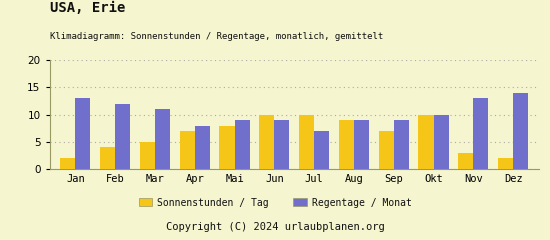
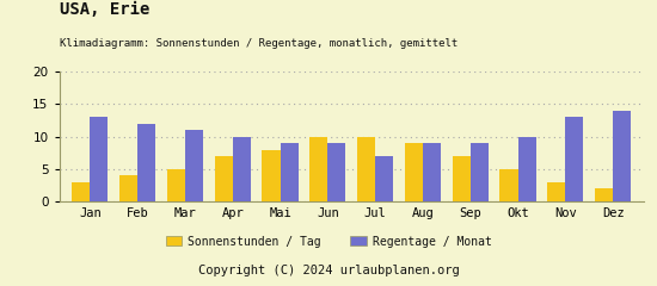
Sonnenstunden / Tag/Jan: 2 -> 3
Regentage / Monat/Apr: 8 -> 10
Sonnenstunden / Tag/Okt: 10 -> 5
